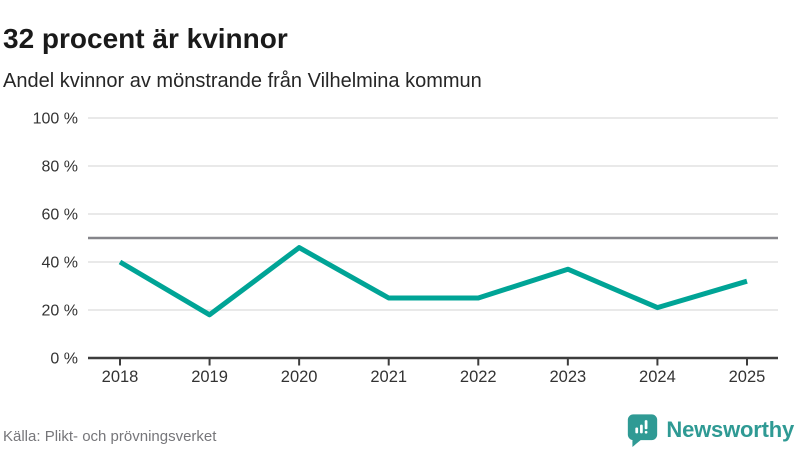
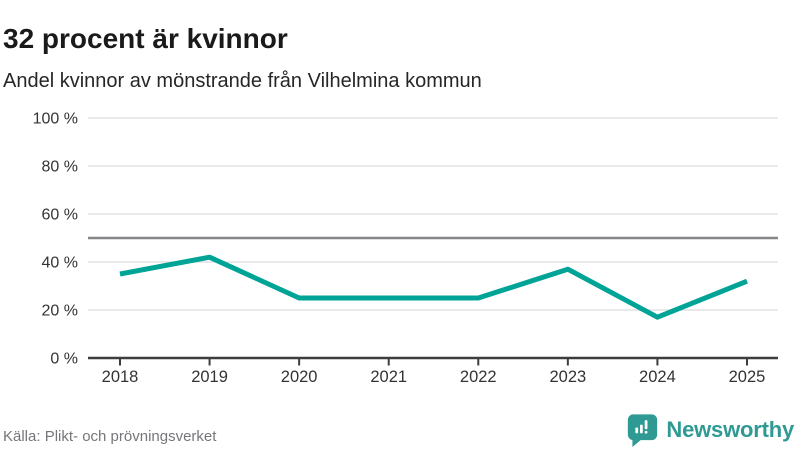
2018: 40% -> 35%
2019: 18% -> 42%
2020: 46% -> 25%
2024: 21% -> 17%
